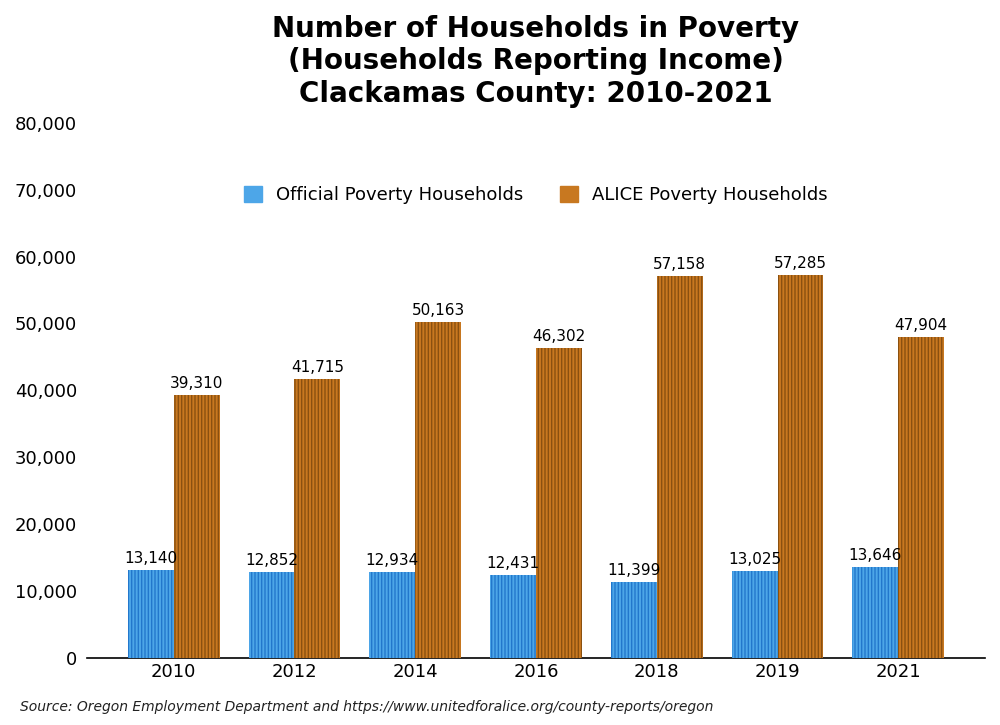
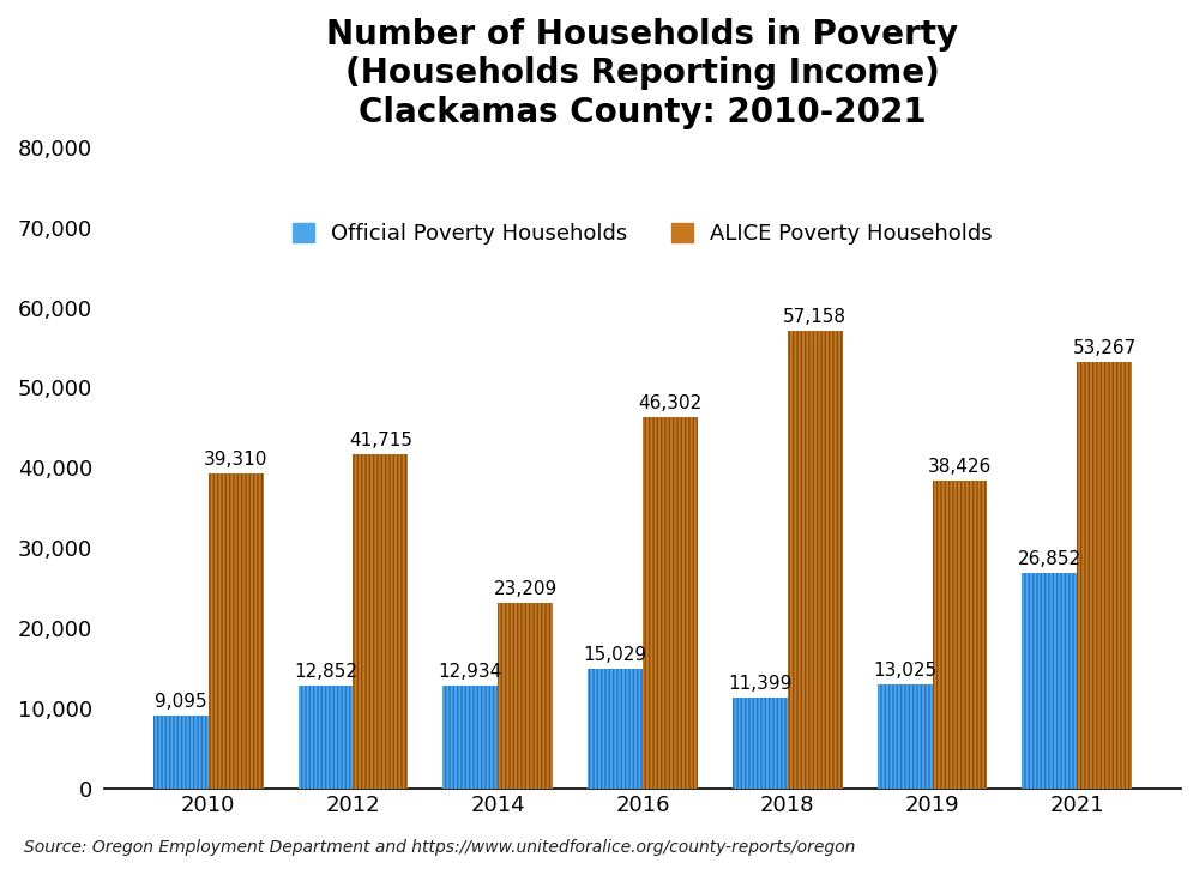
Official Poverty Households/2010: 13,140 -> 9,095
ALICE Poverty Households/2014: 50,163 -> 23,209
Official Poverty Households/2016: 12,431 -> 15,029
ALICE Poverty Households/2019: 57,285 -> 38,426
Official Poverty Households/2021: 13,646 -> 26,852
ALICE Poverty Households/2021: 47,904 -> 53,267
